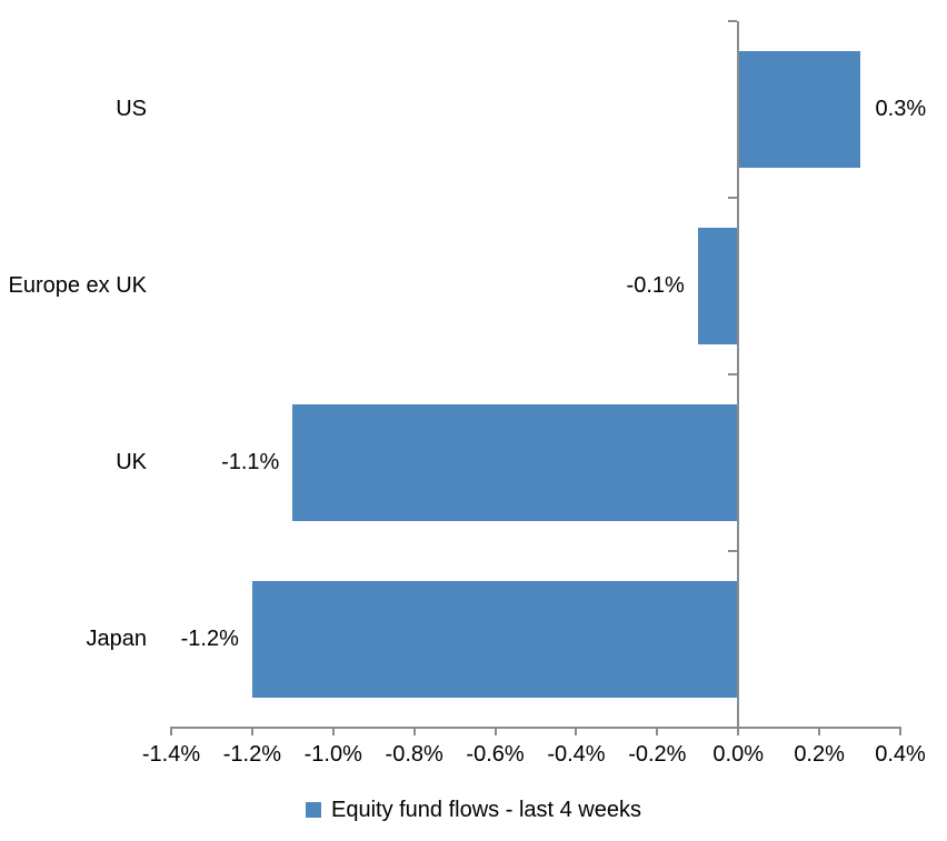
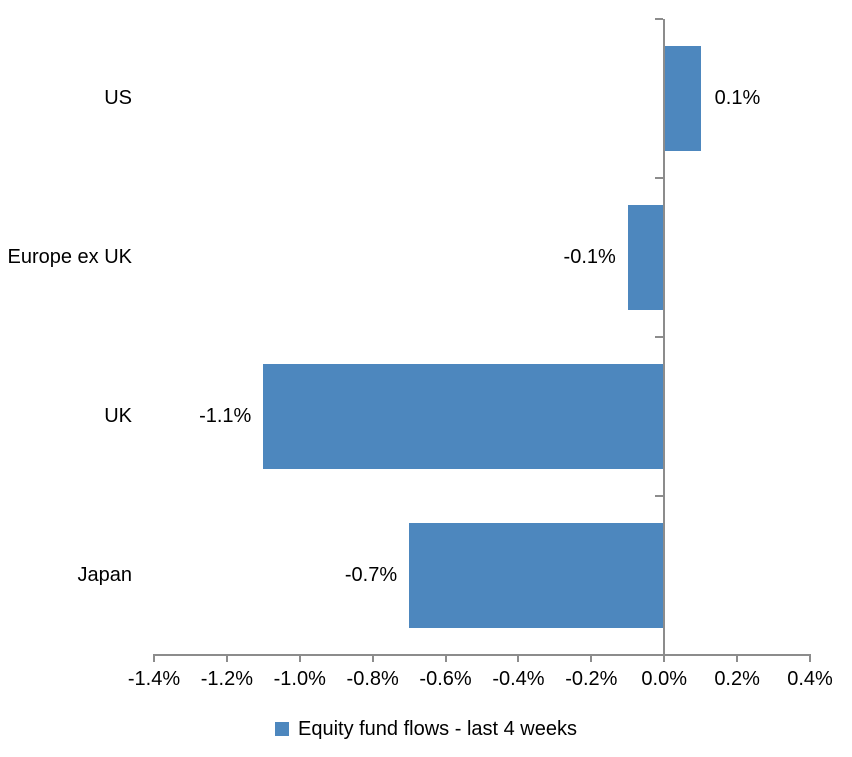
US: 0.3% -> 0.1%
Japan: -1.2% -> -0.7%
